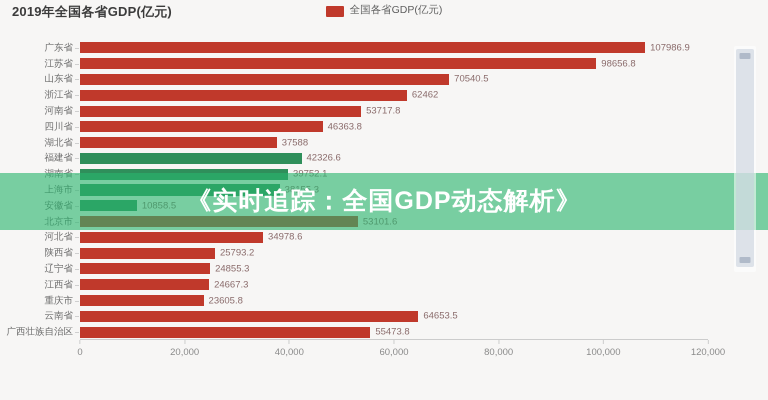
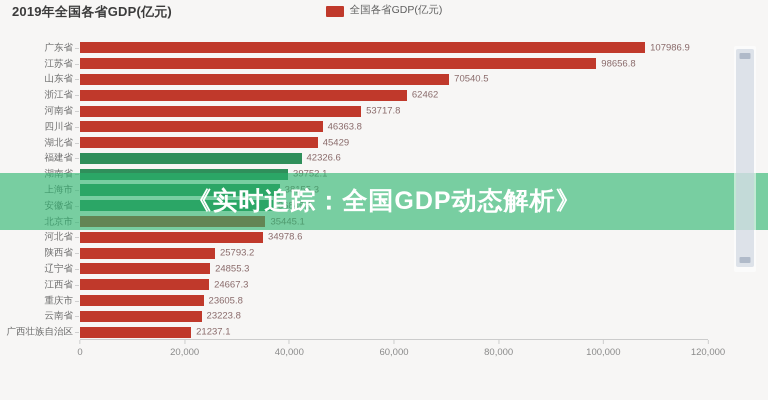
湖北省: 37588 -> 45429
安徽省: 10858.5 -> 36845.5
北京市: 53101.6 -> 35445.1
云南省: 64653.5 -> 23223.8
广西壮族自治区: 55473.8 -> 21237.1
